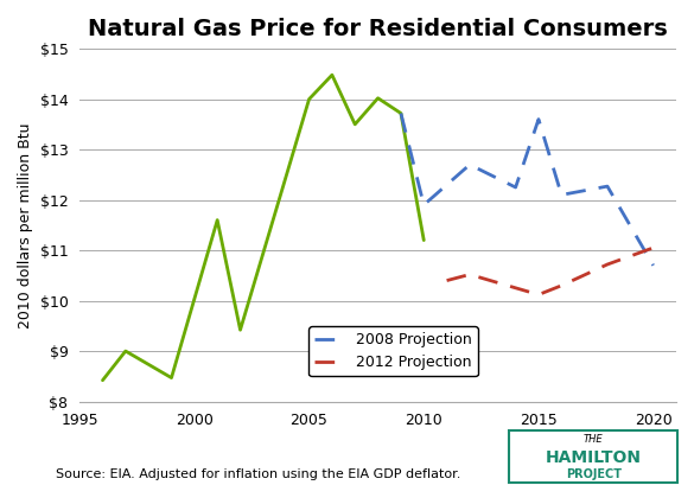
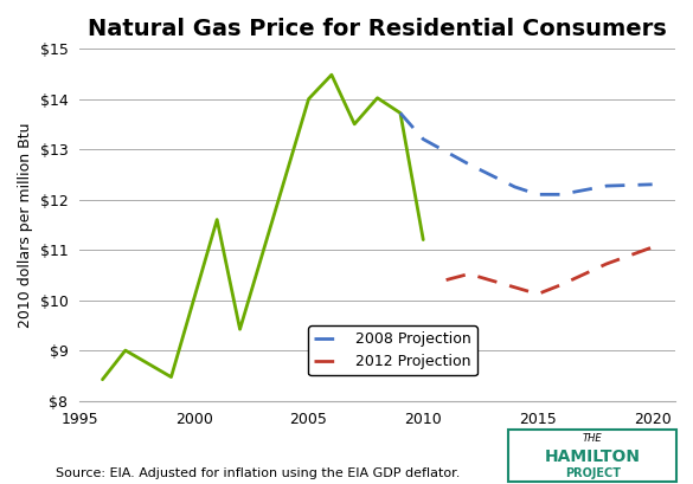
2008 Projection/2010: $11.90 -> $13.20
2008 Projection/2015: $13.60 -> $12.10
2008 Projection/2020: $10.70 -> $12.30
